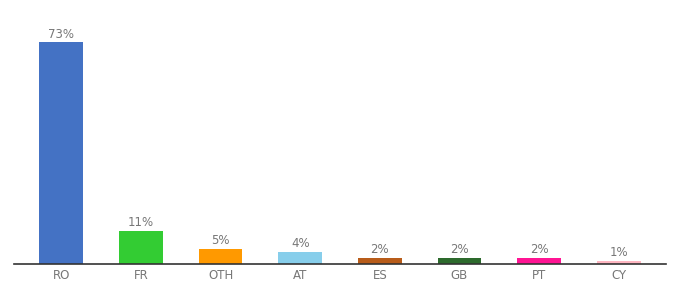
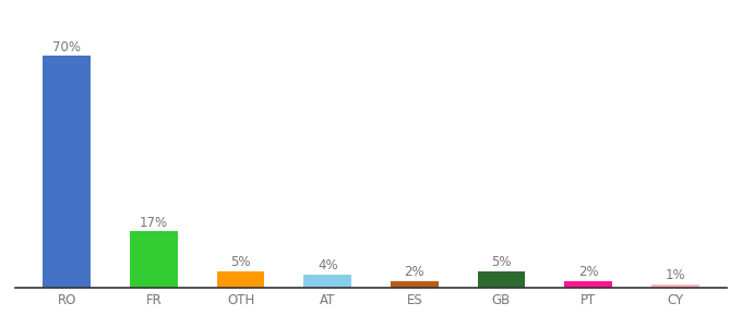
RO: 73% -> 70%
FR: 11% -> 17%
GB: 2% -> 5%
